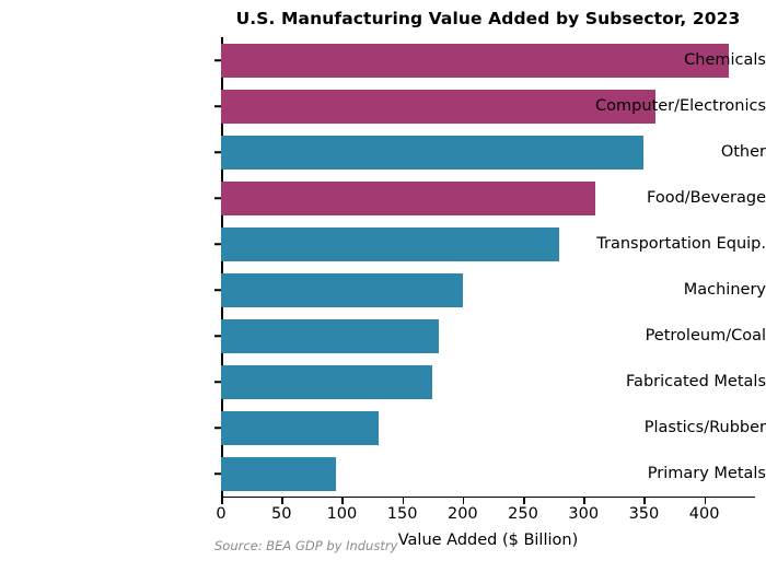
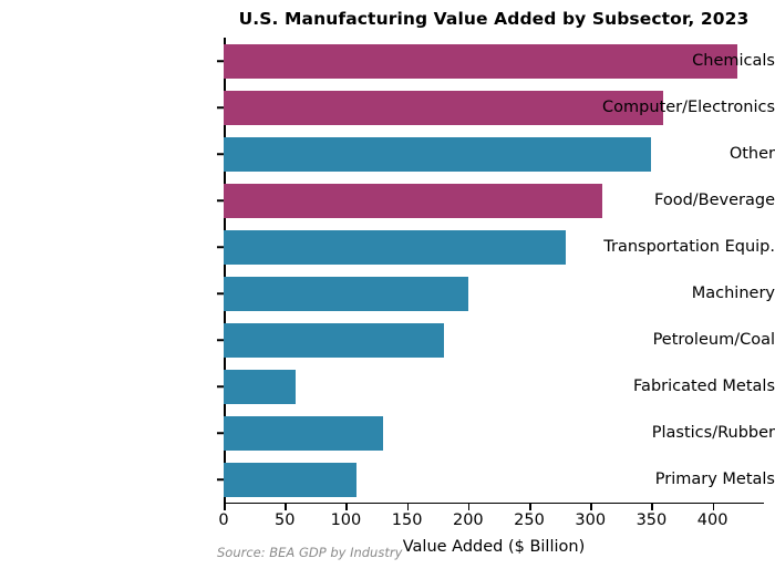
Fabricated Metals: 175 -> 59
Primary Metals: 95 -> 109
